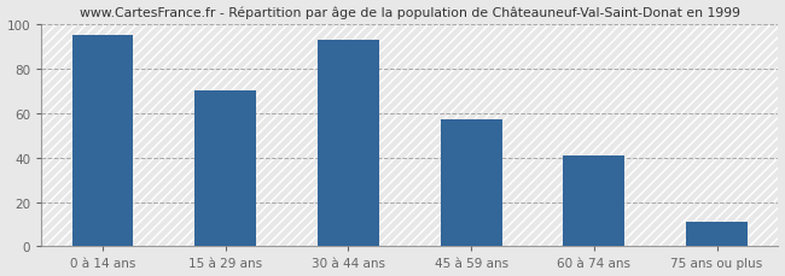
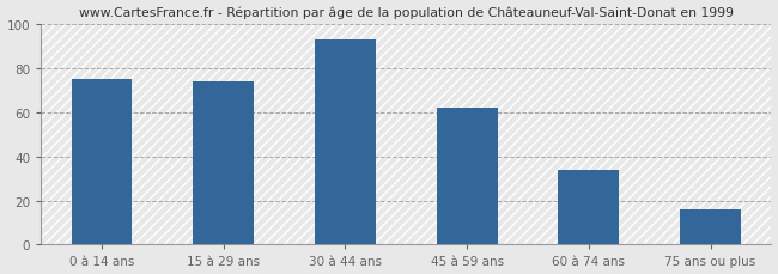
0 à 14 ans: 95 -> 75
15 à 29 ans: 70 -> 74
45 à 59 ans: 57 -> 62
60 à 74 ans: 41 -> 34
75 ans ou plus: 11 -> 16
